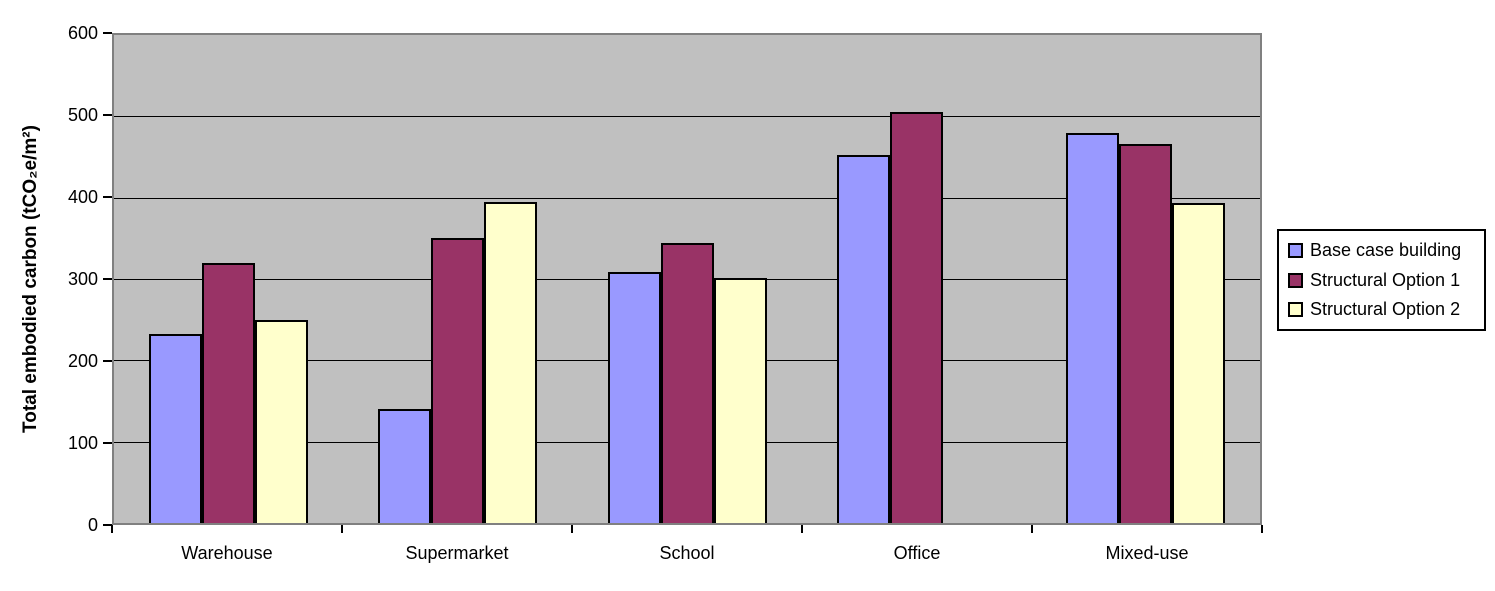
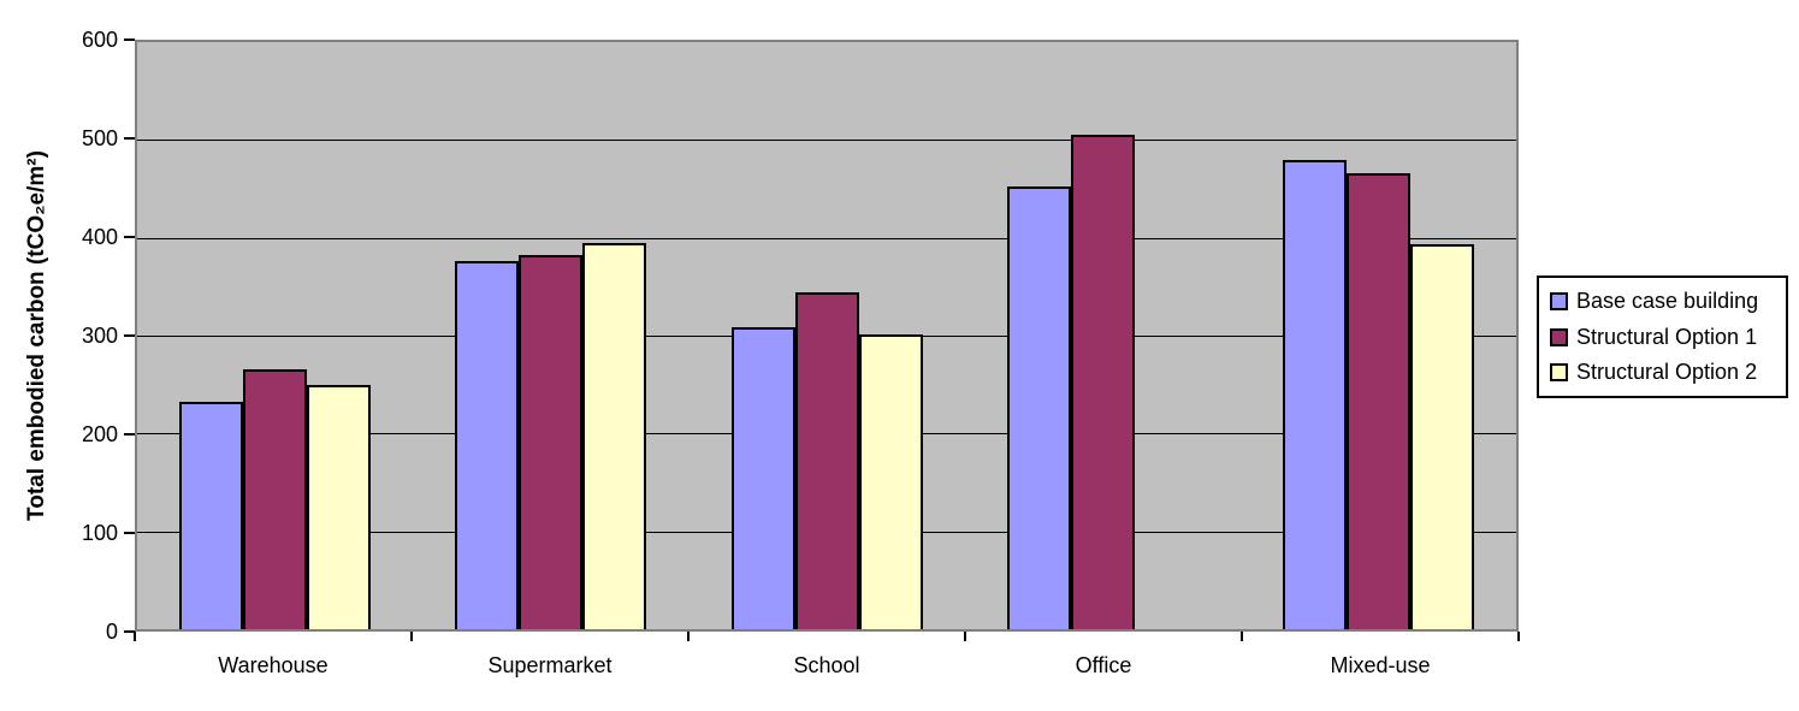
Structural Option 1/Warehouse: 320 -> 270
Base case building/Supermarket: 140 -> 380
Structural Option 1/Supermarket: 350 -> 380
